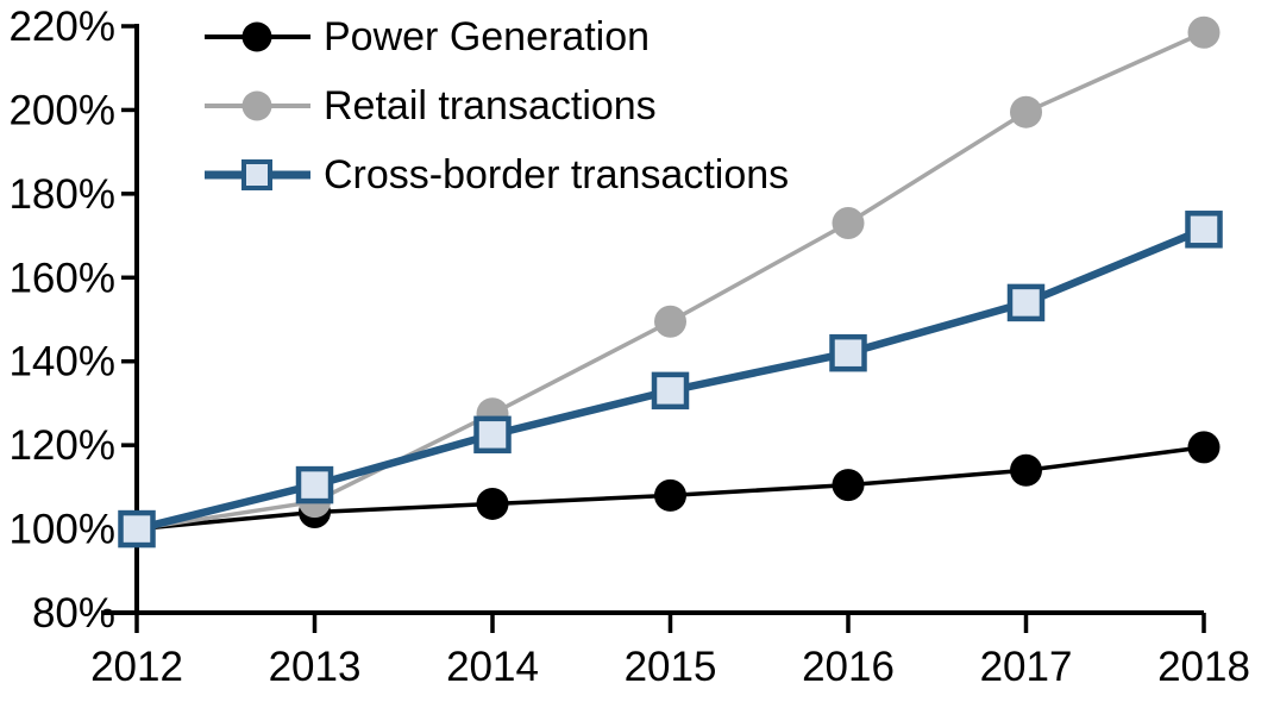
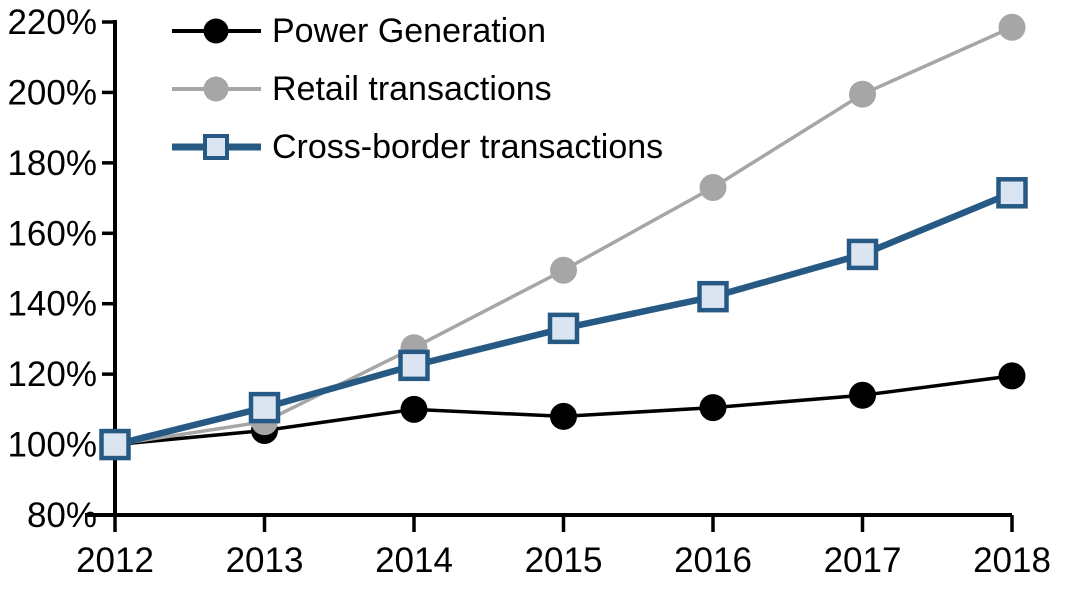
Power Generation/2014: 106% -> 110%
